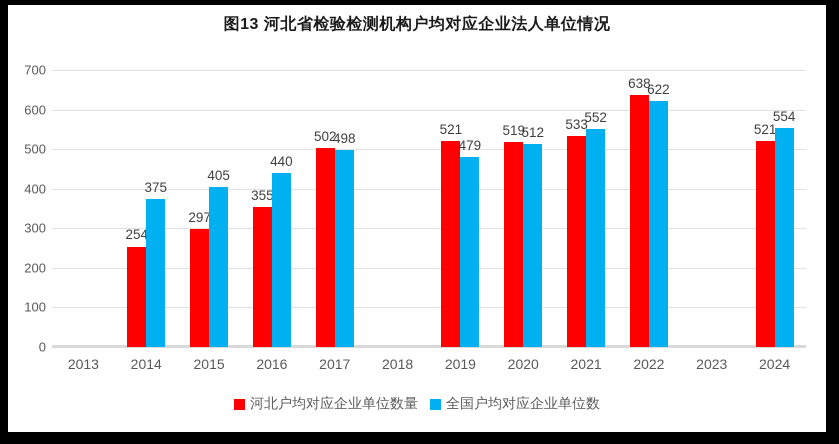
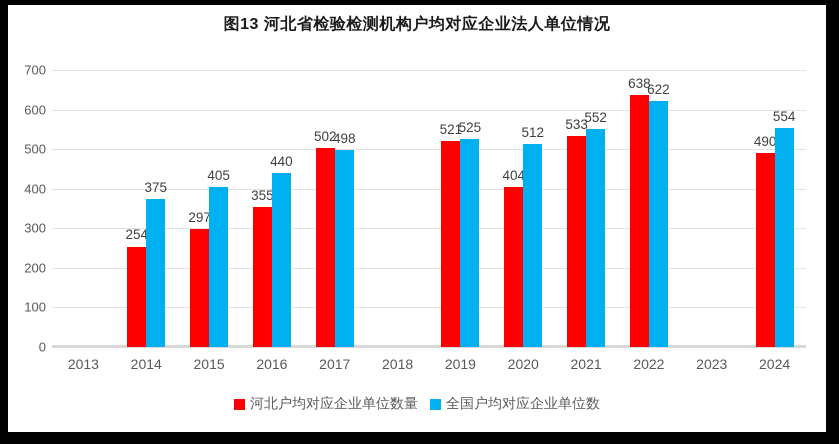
全国户均对应企业单位数/2019: 479 -> 525
河北户均对应企业单位数量/2020: 519 -> 404
河北户均对应企业单位数量/2024: 521 -> 490
